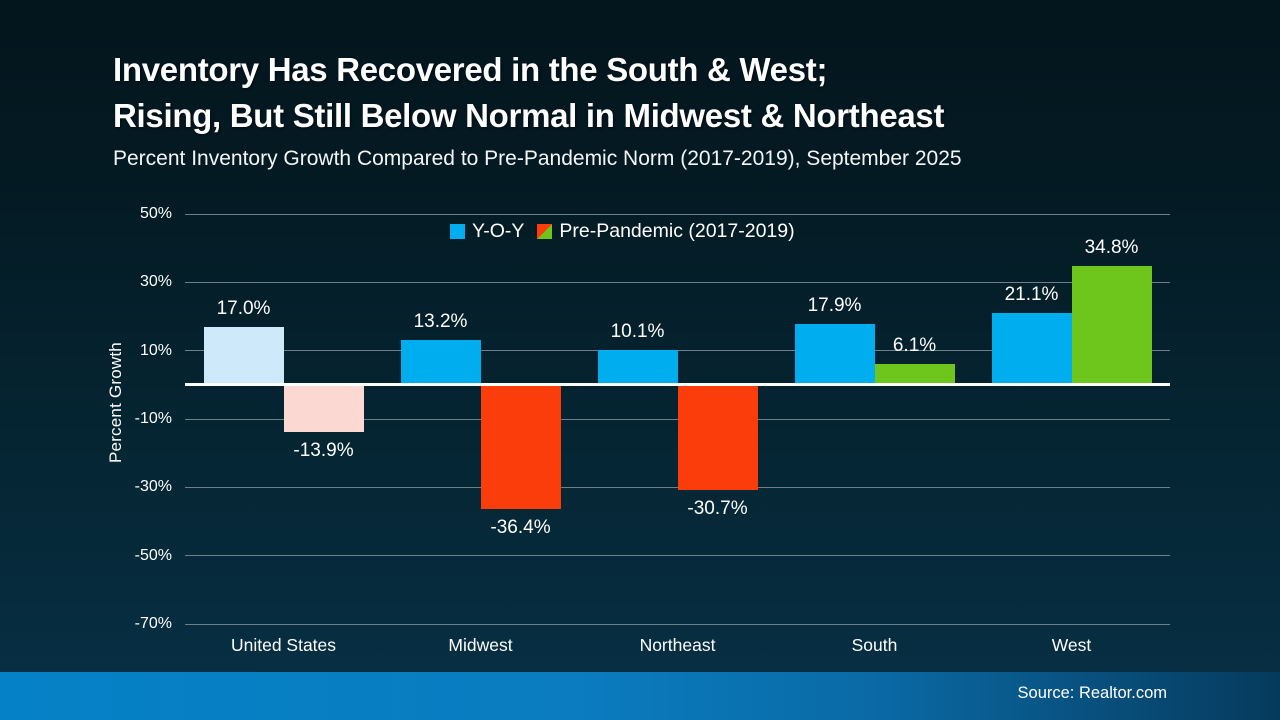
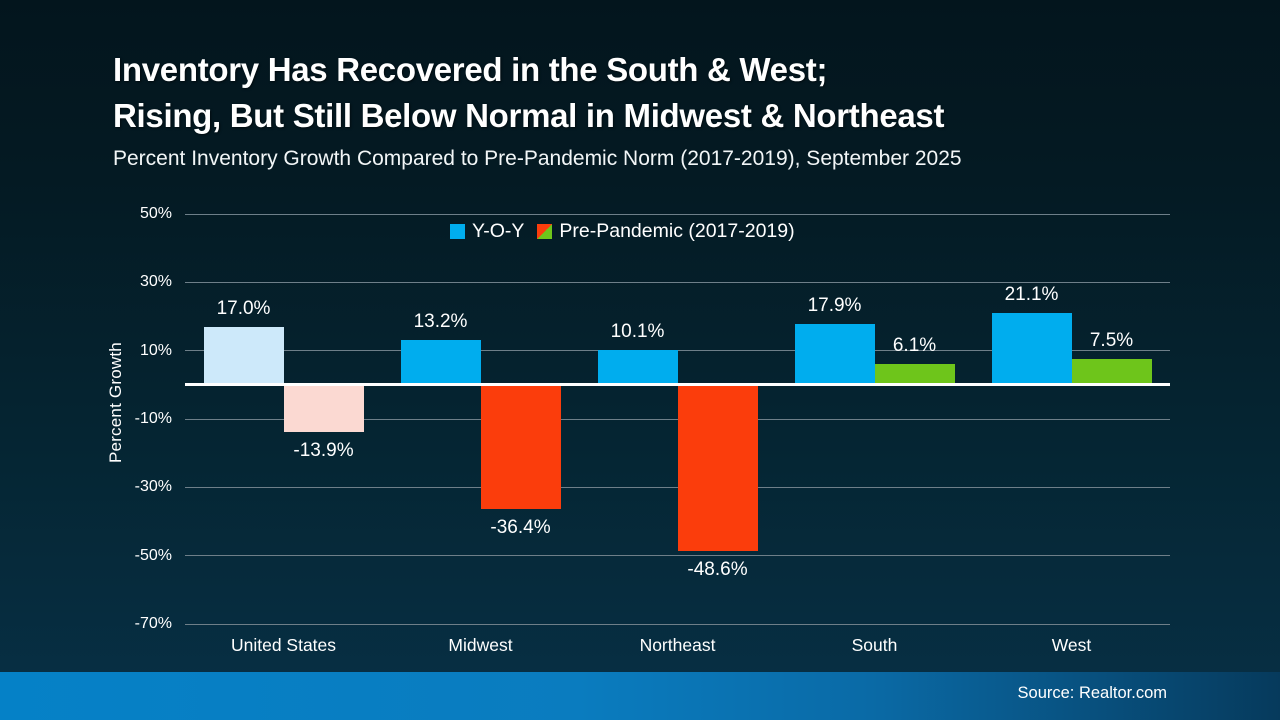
Pre-Pandemic (2017-2019)/Northeast: -30.7% -> -48.6%
Pre-Pandemic (2017-2019)/West: 34.8% -> 7.5%
